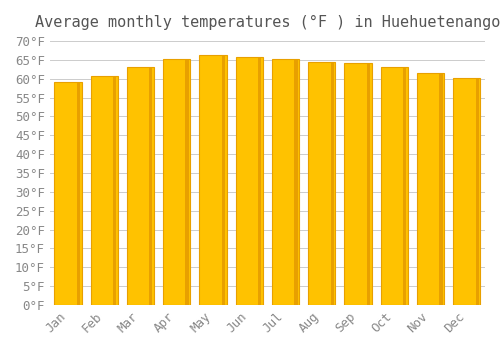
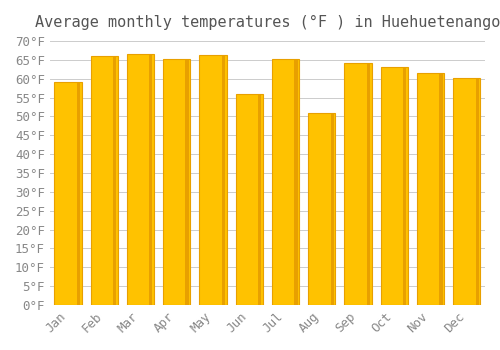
Feb: 60.7°F -> 66.0°F
Mar: 63.0°F -> 66.5°F
Jun: 65.7°F -> 56.0°F
Aug: 64.5°F -> 51.0°F
